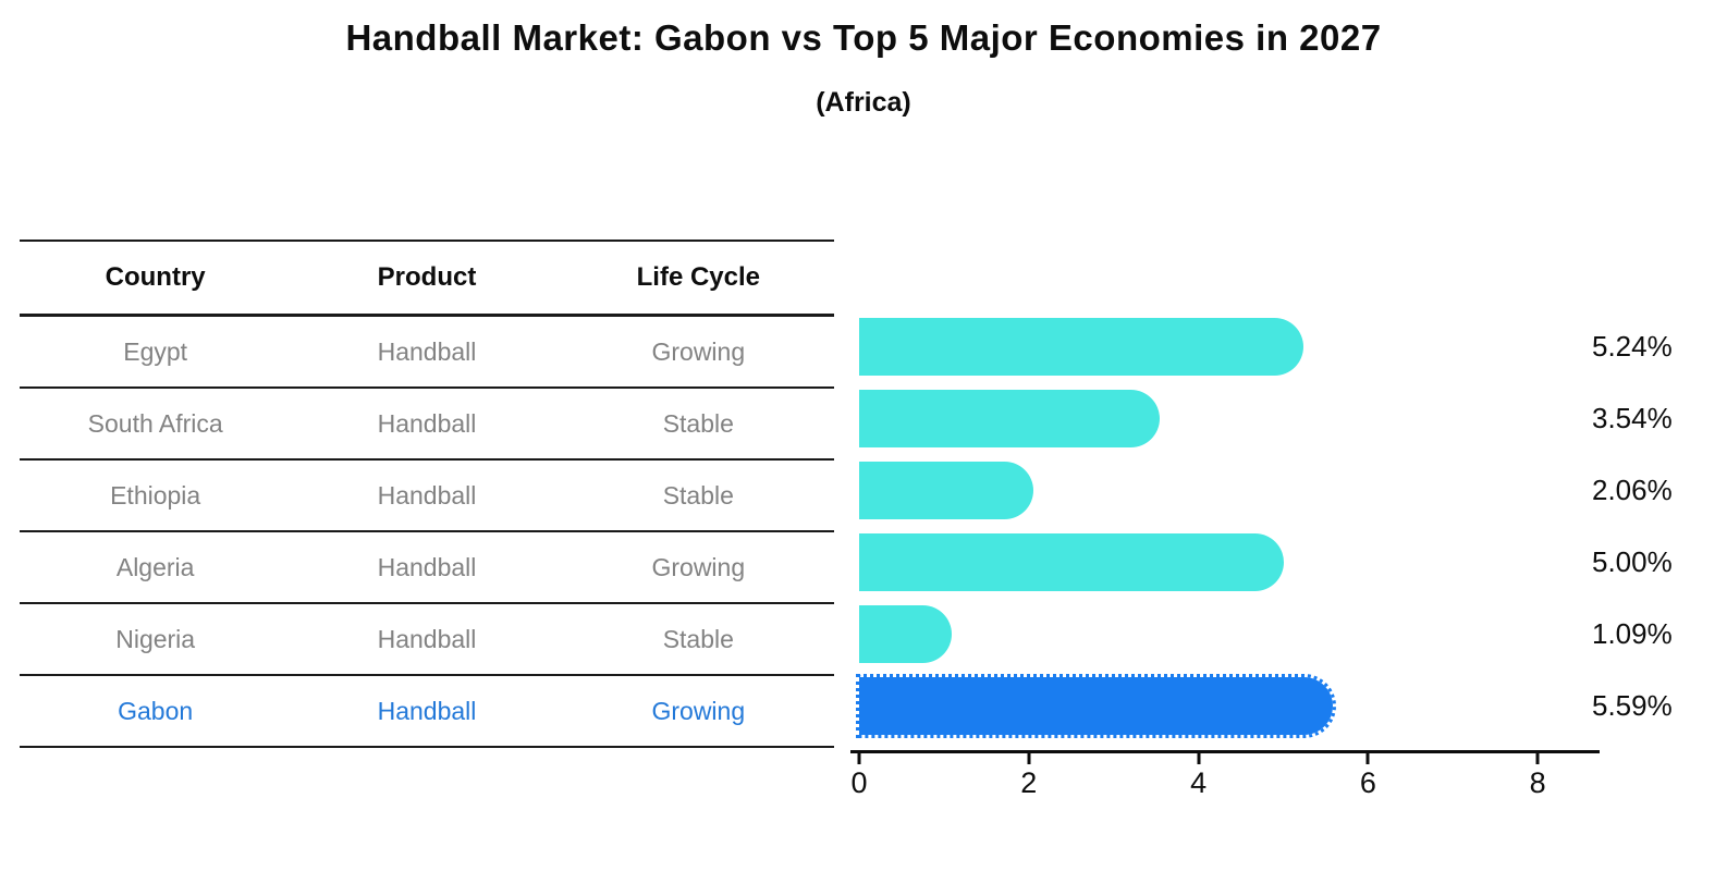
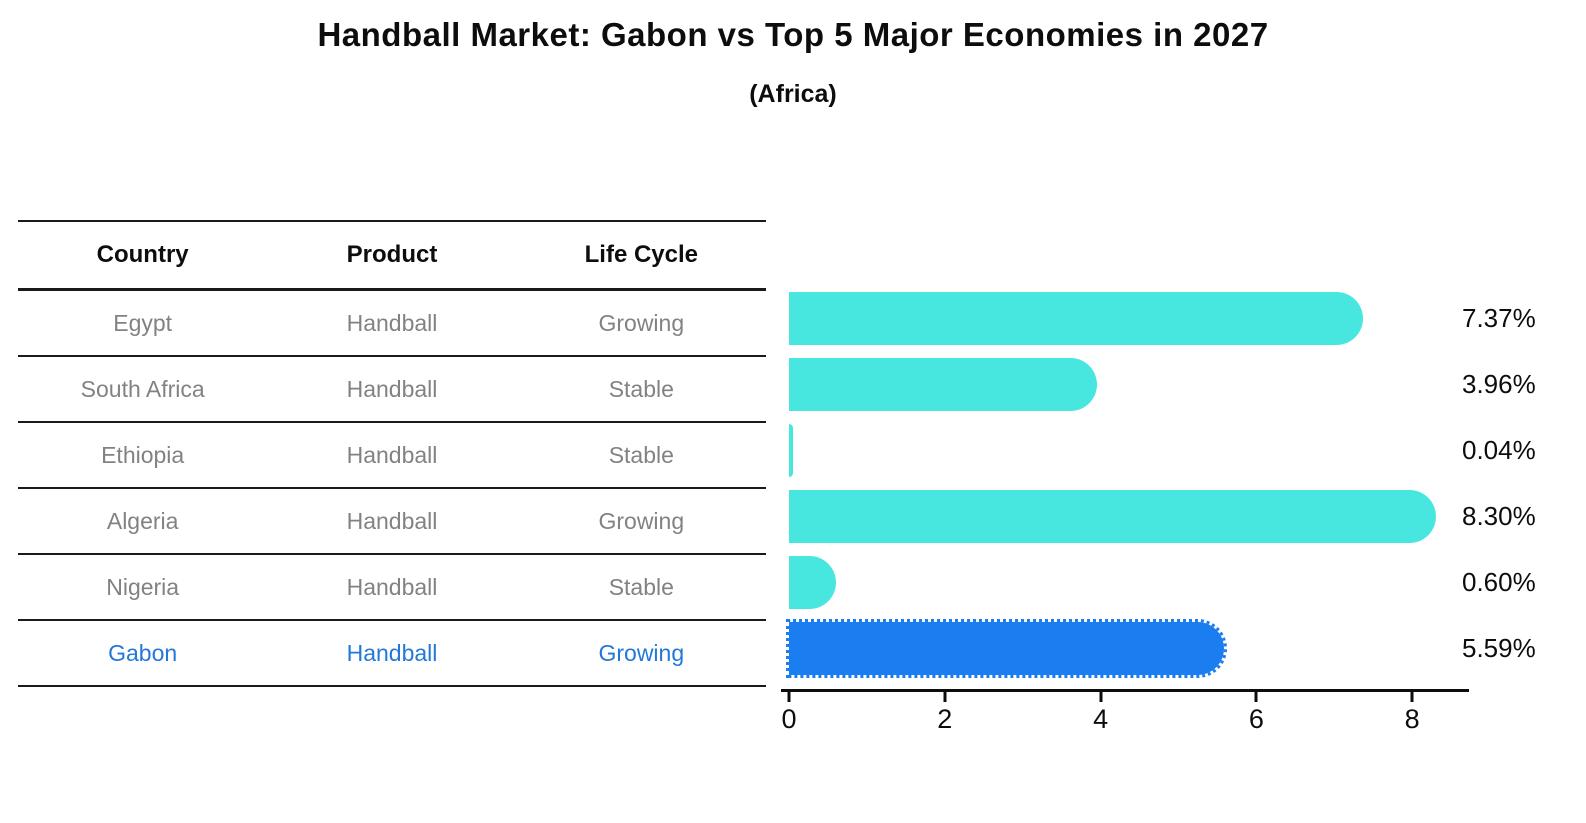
Egypt: 5.24% -> 7.37%
South Africa: 3.54% -> 3.96%
Ethiopia: 2.06% -> 0.04%
Algeria: 5.00% -> 8.30%
Nigeria: 1.09% -> 0.60%
